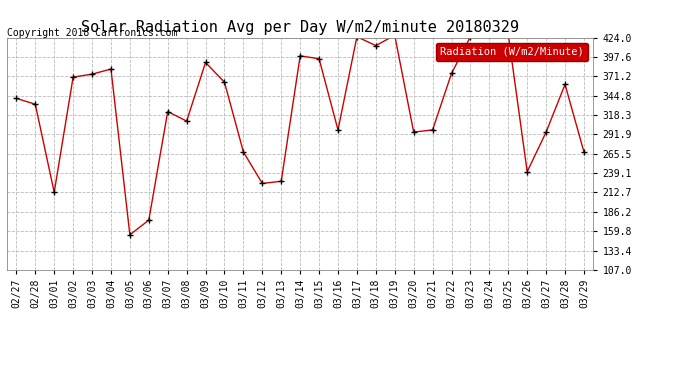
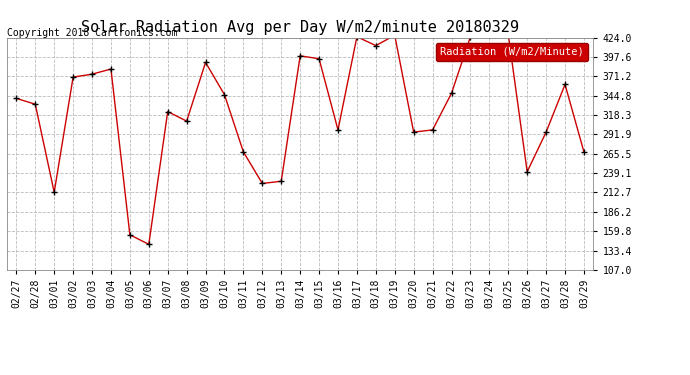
03/06: 175 -> 142
03/10: 363 -> 346
03/22: 375 -> 348
